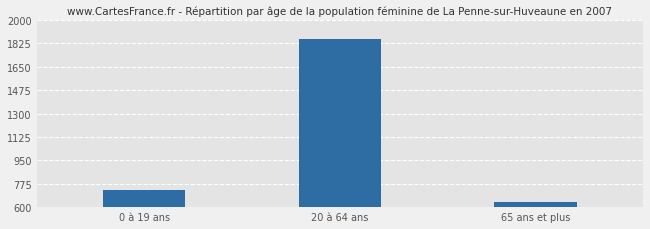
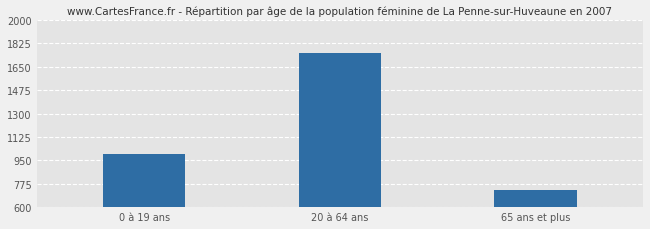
0 à 19 ans: 720 -> 1000
20 à 64 ans: 1860 -> 1750
65 ans et plus: 640 -> 730
